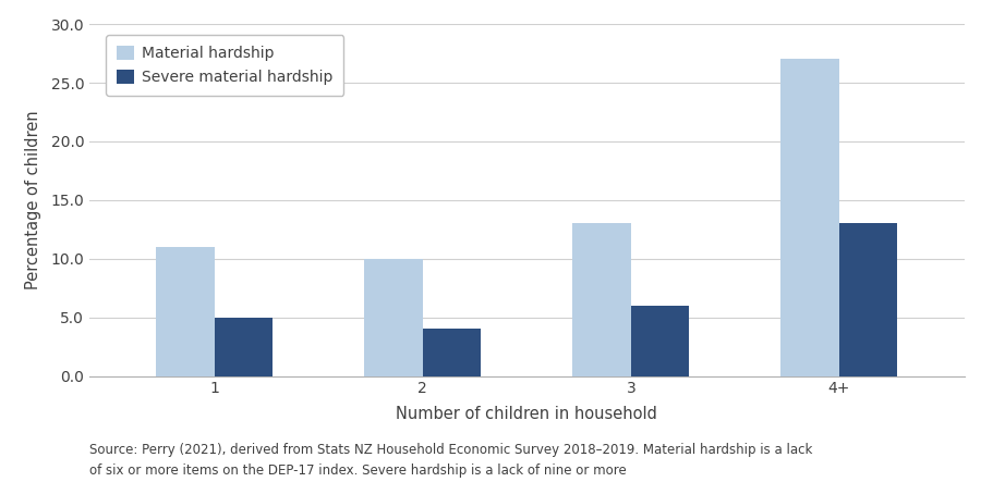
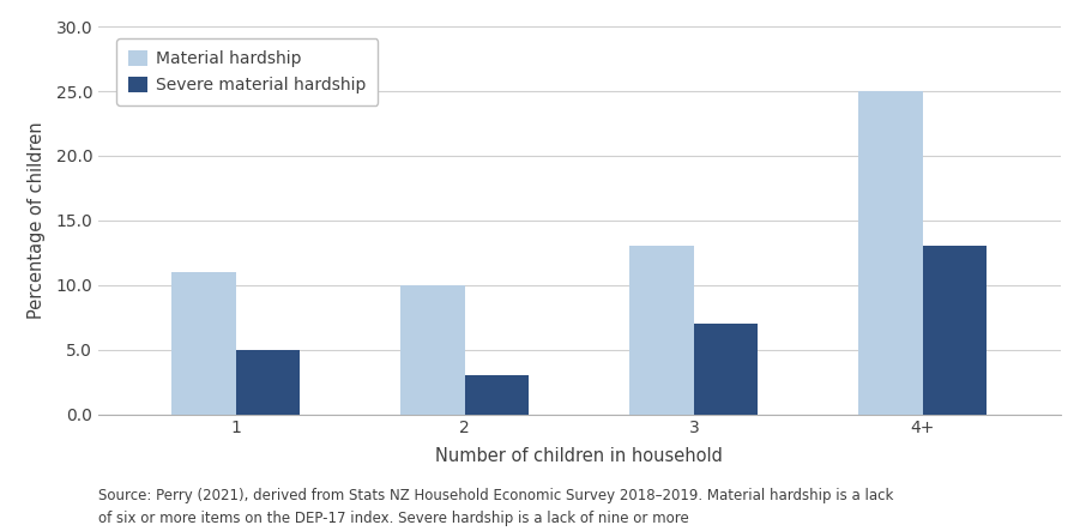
Severe material hardship/2: 4 -> 3
Severe material hardship/3: 6 -> 7
Material hardship/4+: 27 -> 25
